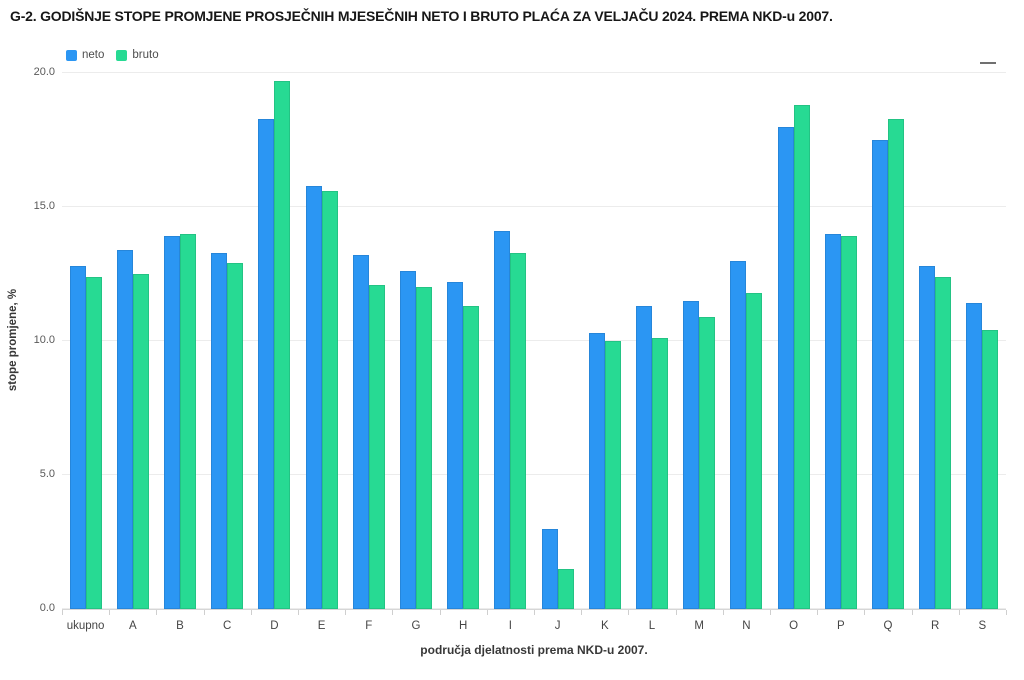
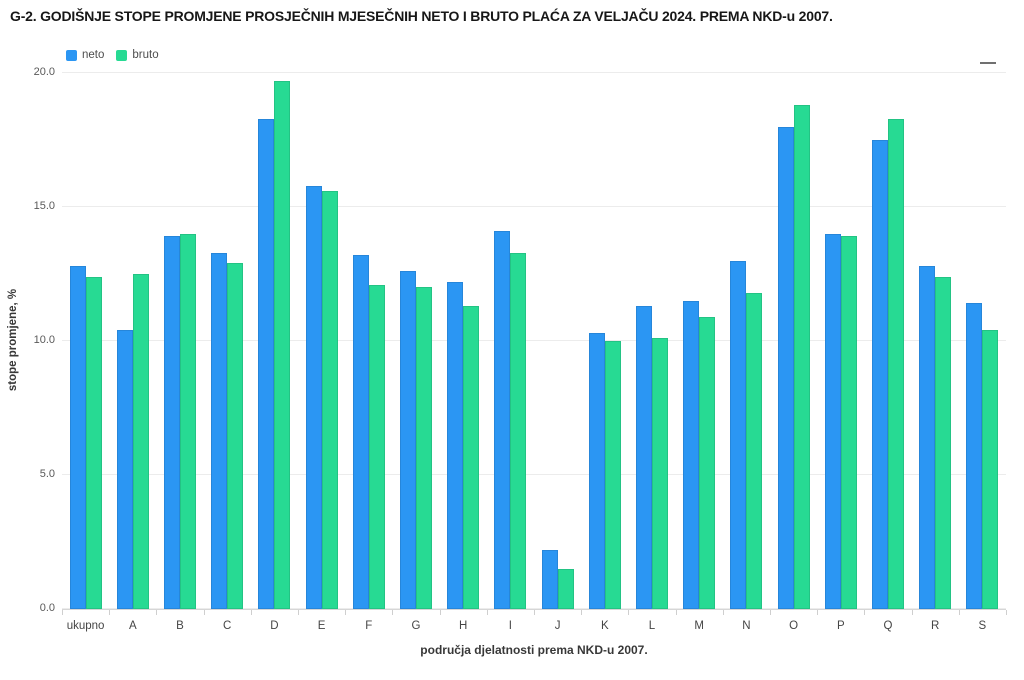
neto/A: 13.4 -> 10.4
neto/J: 3.0 -> 2.2
